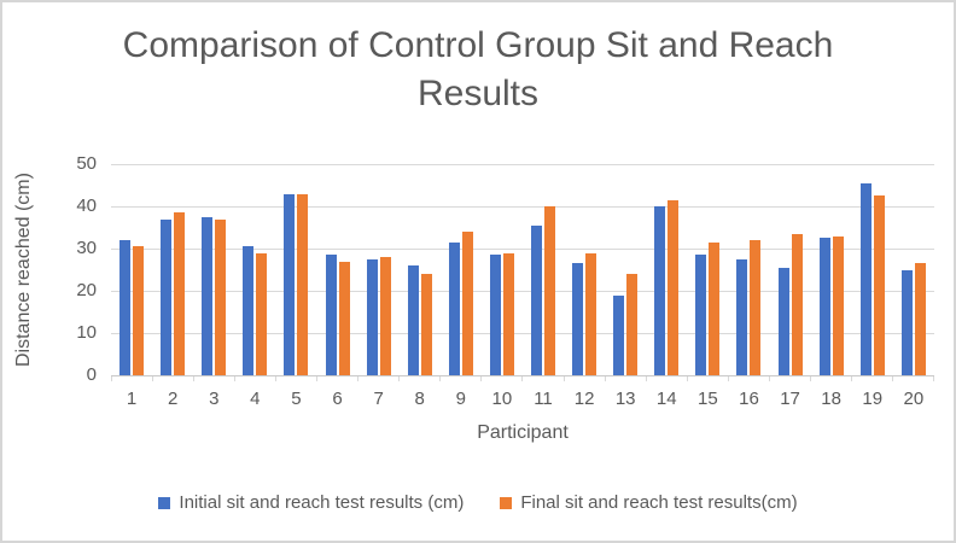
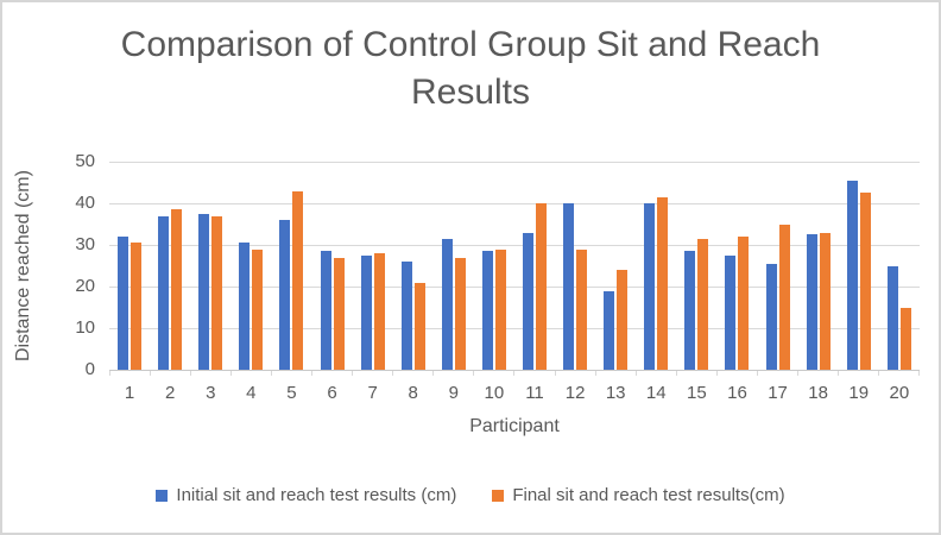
Initial sit and reach test results (cm)/5: 43 -> 36
Final sit and reach test results(cm)/8: 24 -> 21
Final sit and reach test results(cm)/9: 34 -> 27
Initial sit and reach test results (cm)/11: 36 -> 33
Initial sit and reach test results (cm)/12: 26 -> 40
Final sit and reach test results(cm)/17: 34 -> 35
Final sit and reach test results(cm)/20: 26 -> 15
